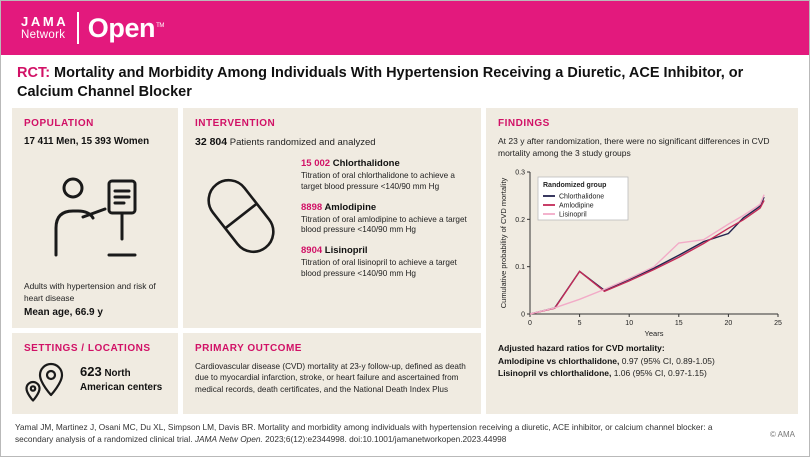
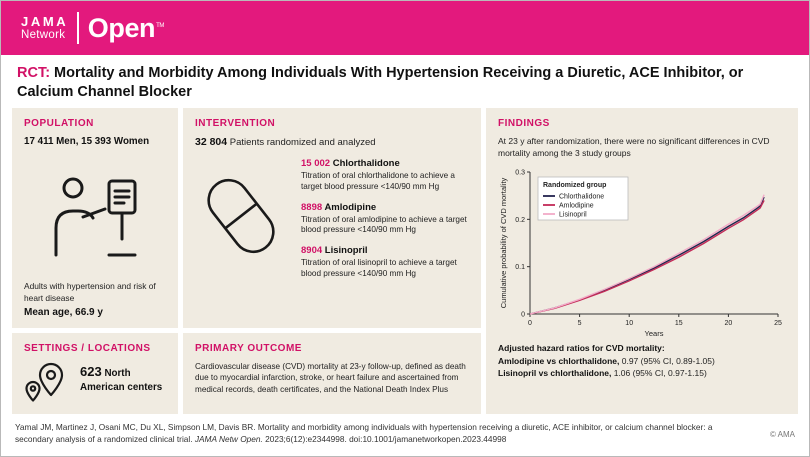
Chlorthalidone/5: 0.09 -> 0.03
Amlodipine/5: 0.09 -> 0.03
Lisinopril/15: 0.15 -> 0.13
Chlorthalidone/20: 0.17 -> 0.18
